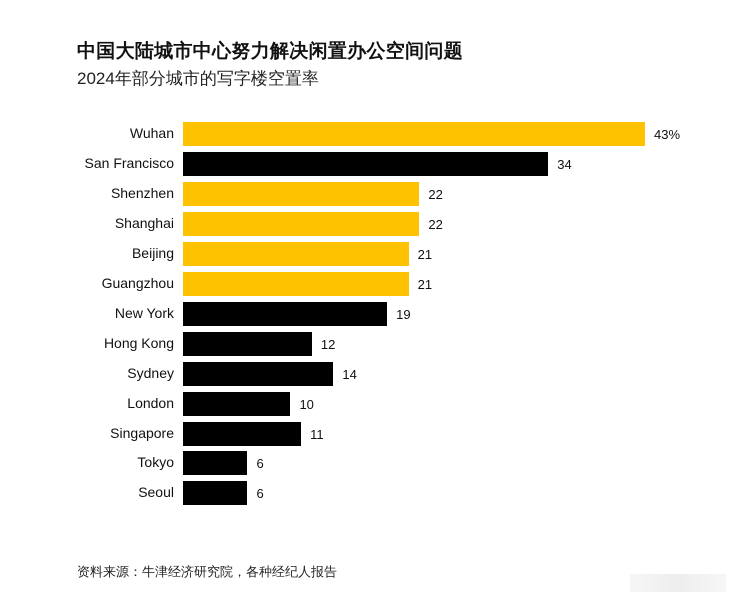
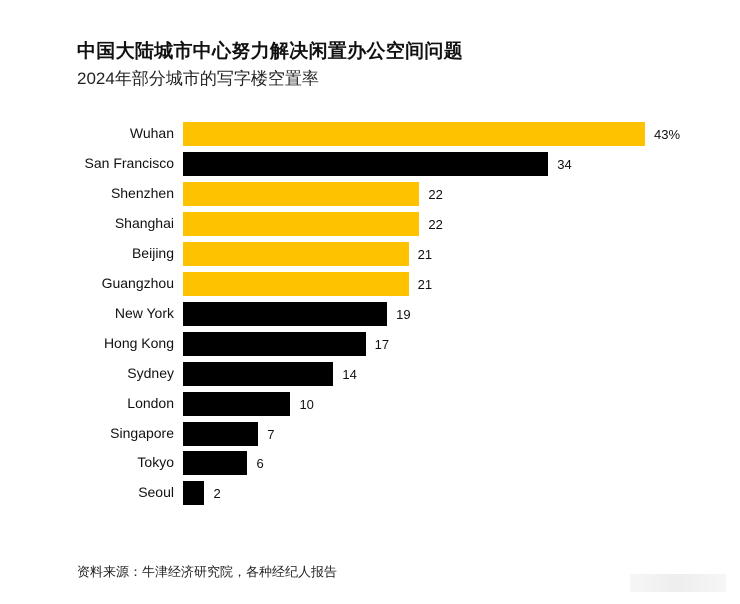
Hong Kong: 12 -> 17
Singapore: 11 -> 7
Seoul: 6 -> 2
